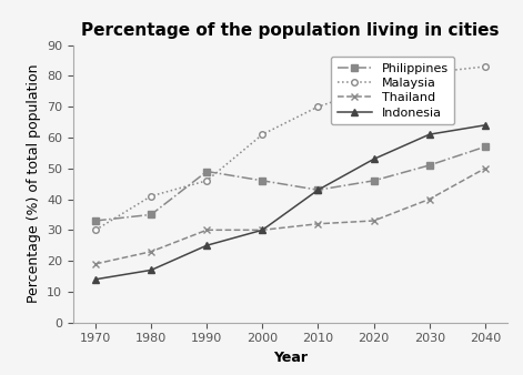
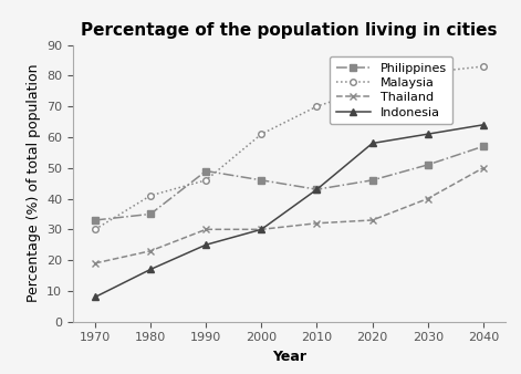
Indonesia/1970: 14 -> 8
Indonesia/2020: 53 -> 58
